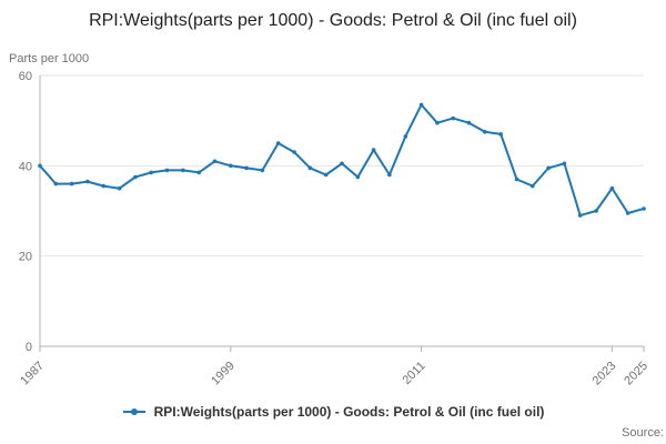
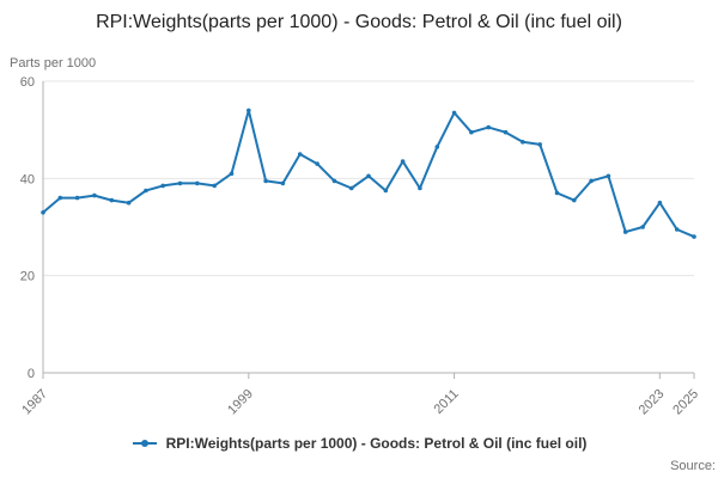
1987: 40 -> 33
1999: 40 -> 54
2025: 30 -> 28
